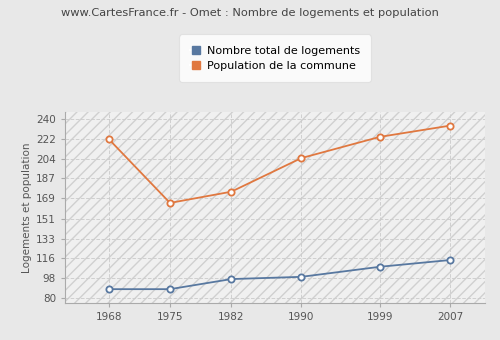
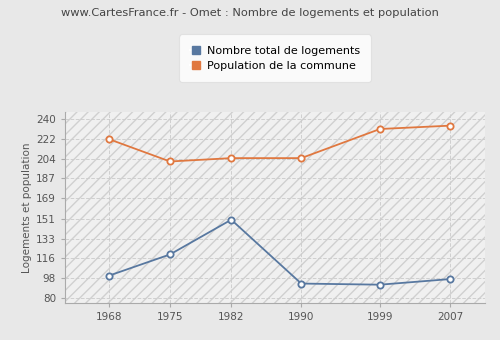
Nombre total de logements/1968: 88 -> 100
Nombre total de logements/1975: 88 -> 119
Population de la commune/1975: 165 -> 202
Nombre total de logements/1982: 97 -> 150
Population de la commune/1982: 175 -> 205
Nombre total de logements/1990: 99 -> 93
Nombre total de logements/1999: 108 -> 92
Population de la commune/1999: 224 -> 231
Nombre total de logements/2007: 114 -> 97
